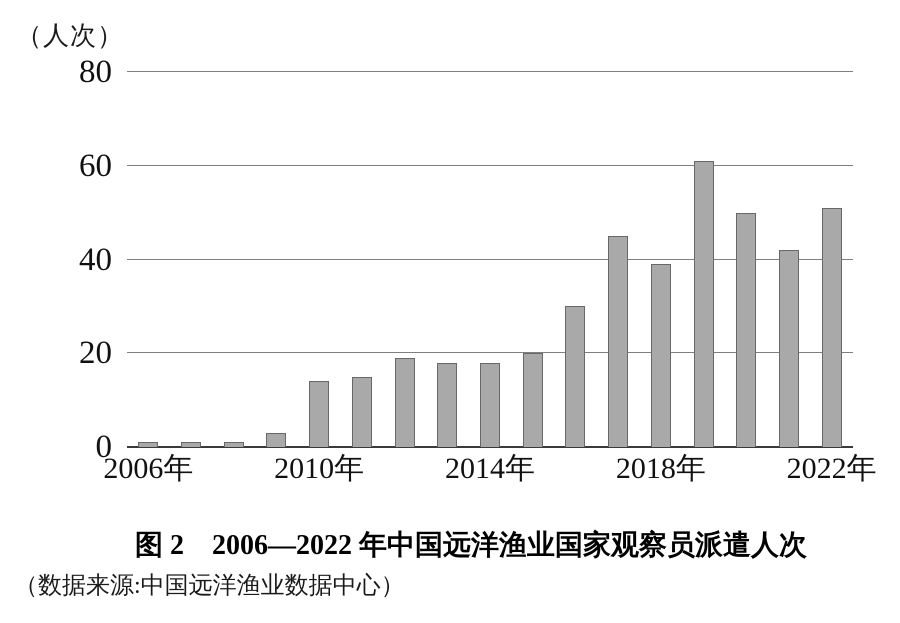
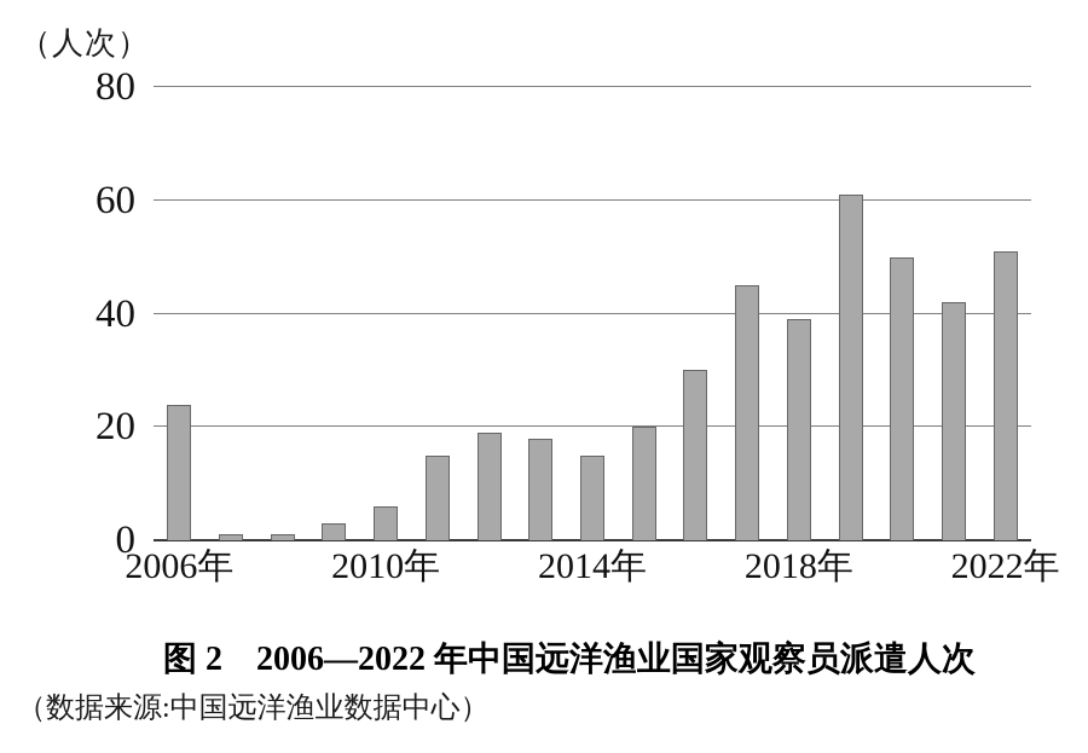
2006年: 1 -> 24
2010年: 14 -> 6
2014年: 18 -> 15
